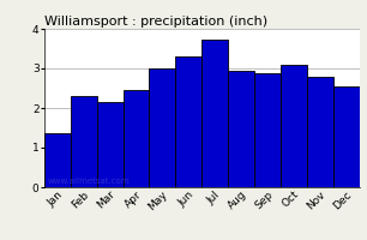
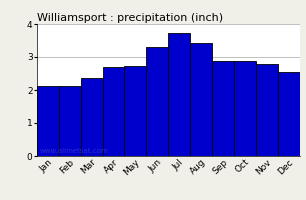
Jan: 1.35 -> 2.13
Feb: 2.30 -> 2.13
Mar: 2.15 -> 2.35
Apr: 2.45 -> 2.70
May: 3.00 -> 2.72
Aug: 2.95 -> 3.43
Oct: 3.10 -> 2.87
